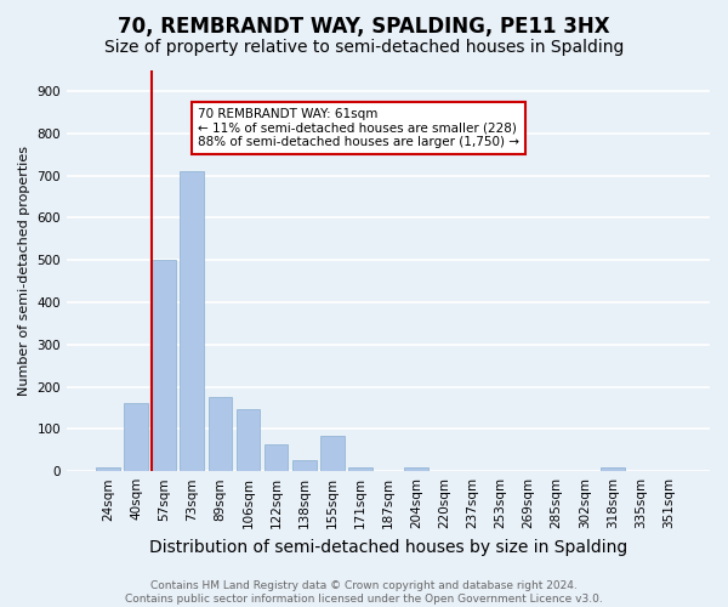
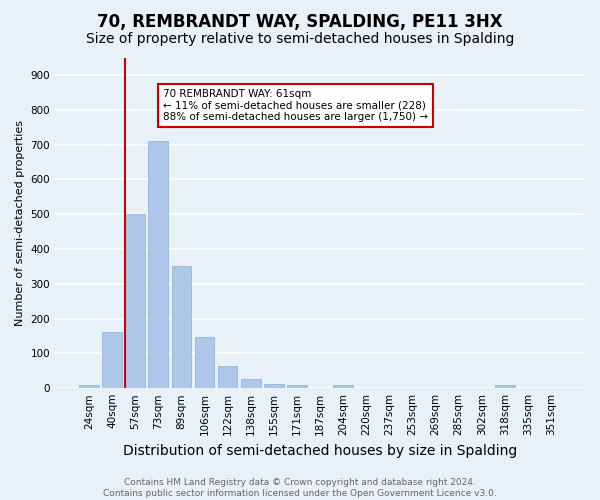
89sqm: 175 -> 350
155sqm: 85 -> 12
